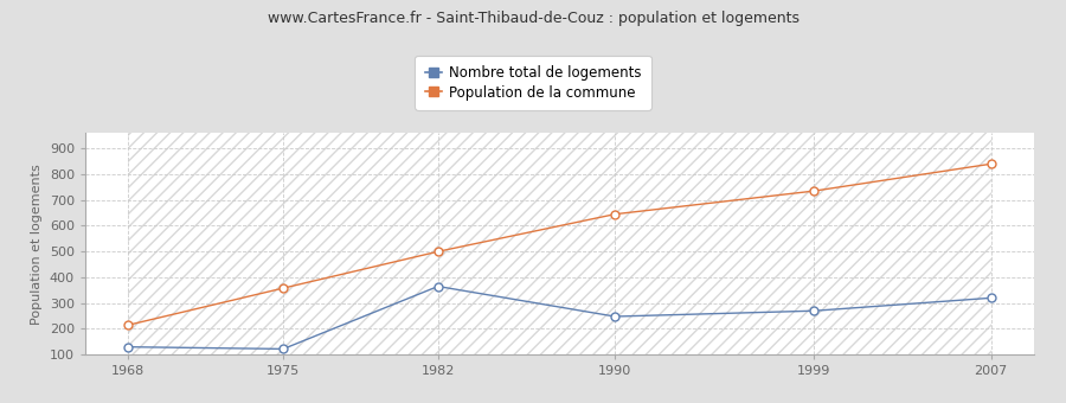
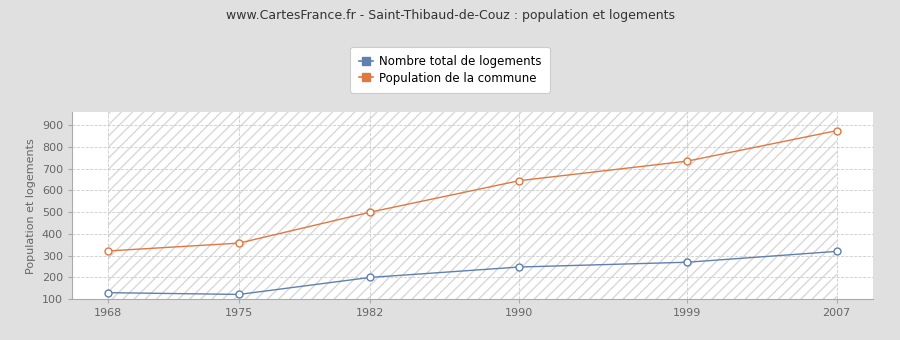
Population de la commune/1968: 215 -> 322
Nombre total de logements/1982: 365 -> 200
Population de la commune/2007: 840 -> 875
